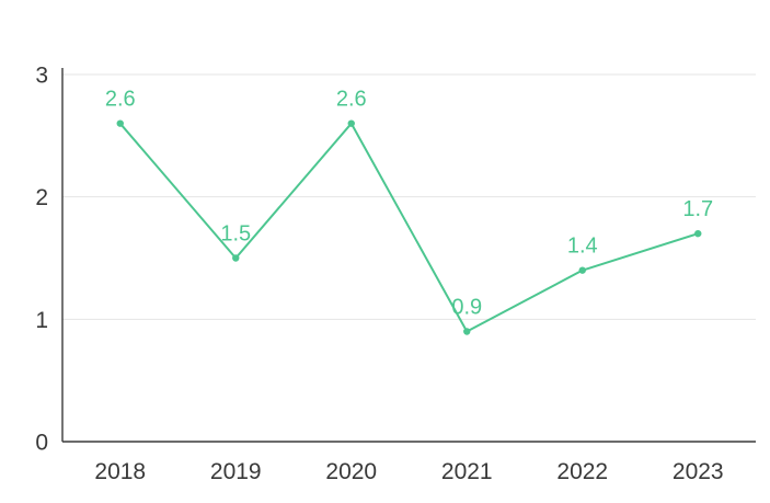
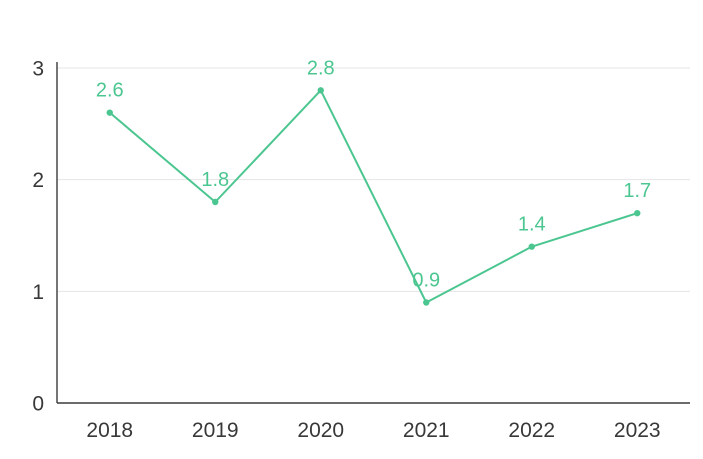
2019: 1.5 -> 1.8
2020: 2.6 -> 2.8
